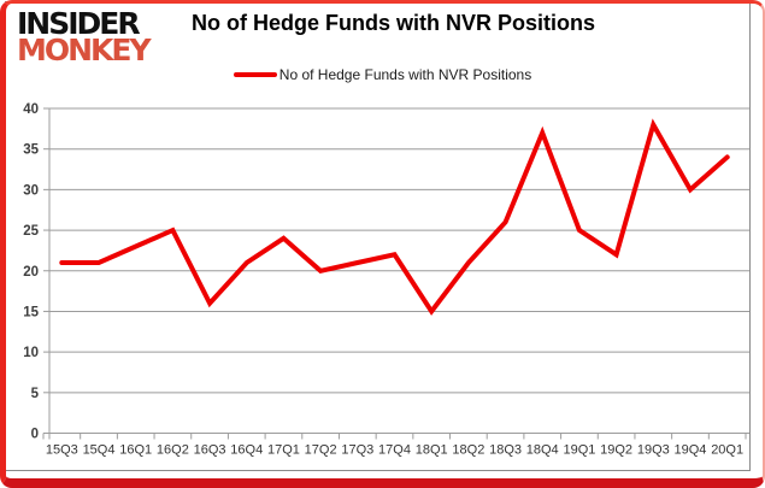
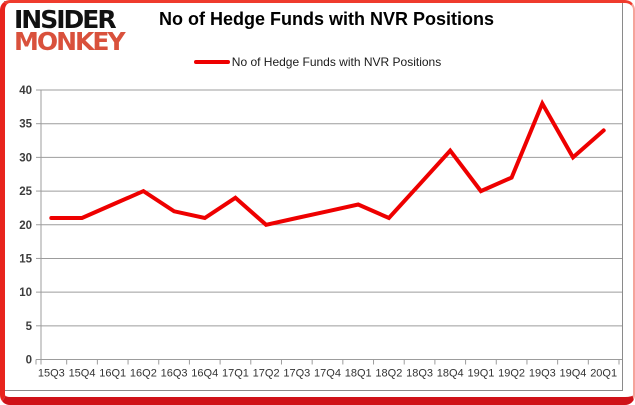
16Q3: 16 -> 22
18Q1: 15 -> 23
18Q4: 37 -> 31
19Q2: 22 -> 27
